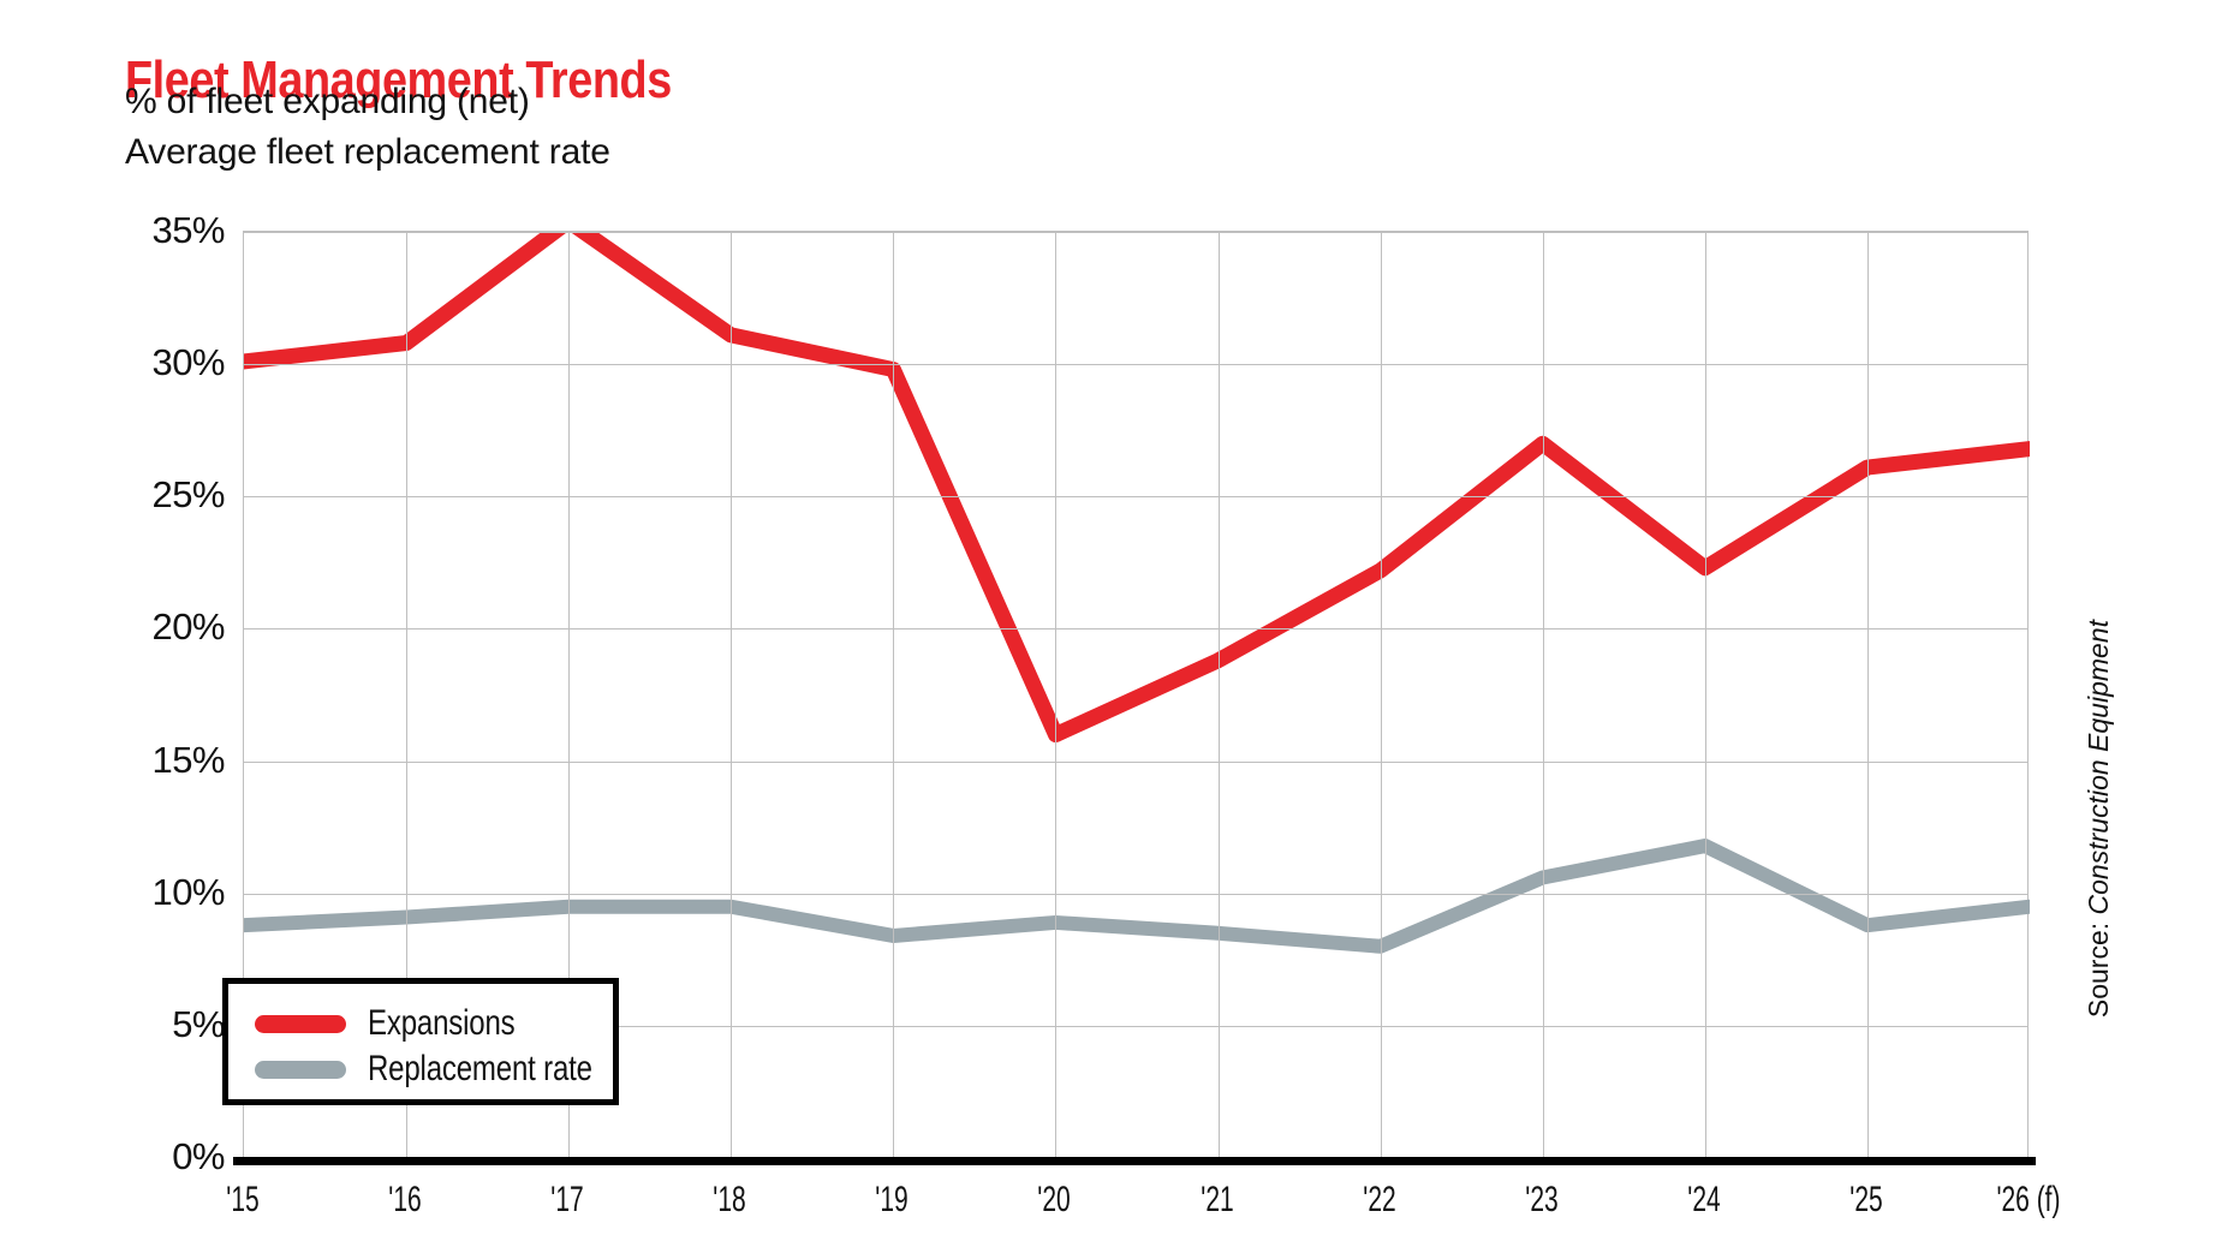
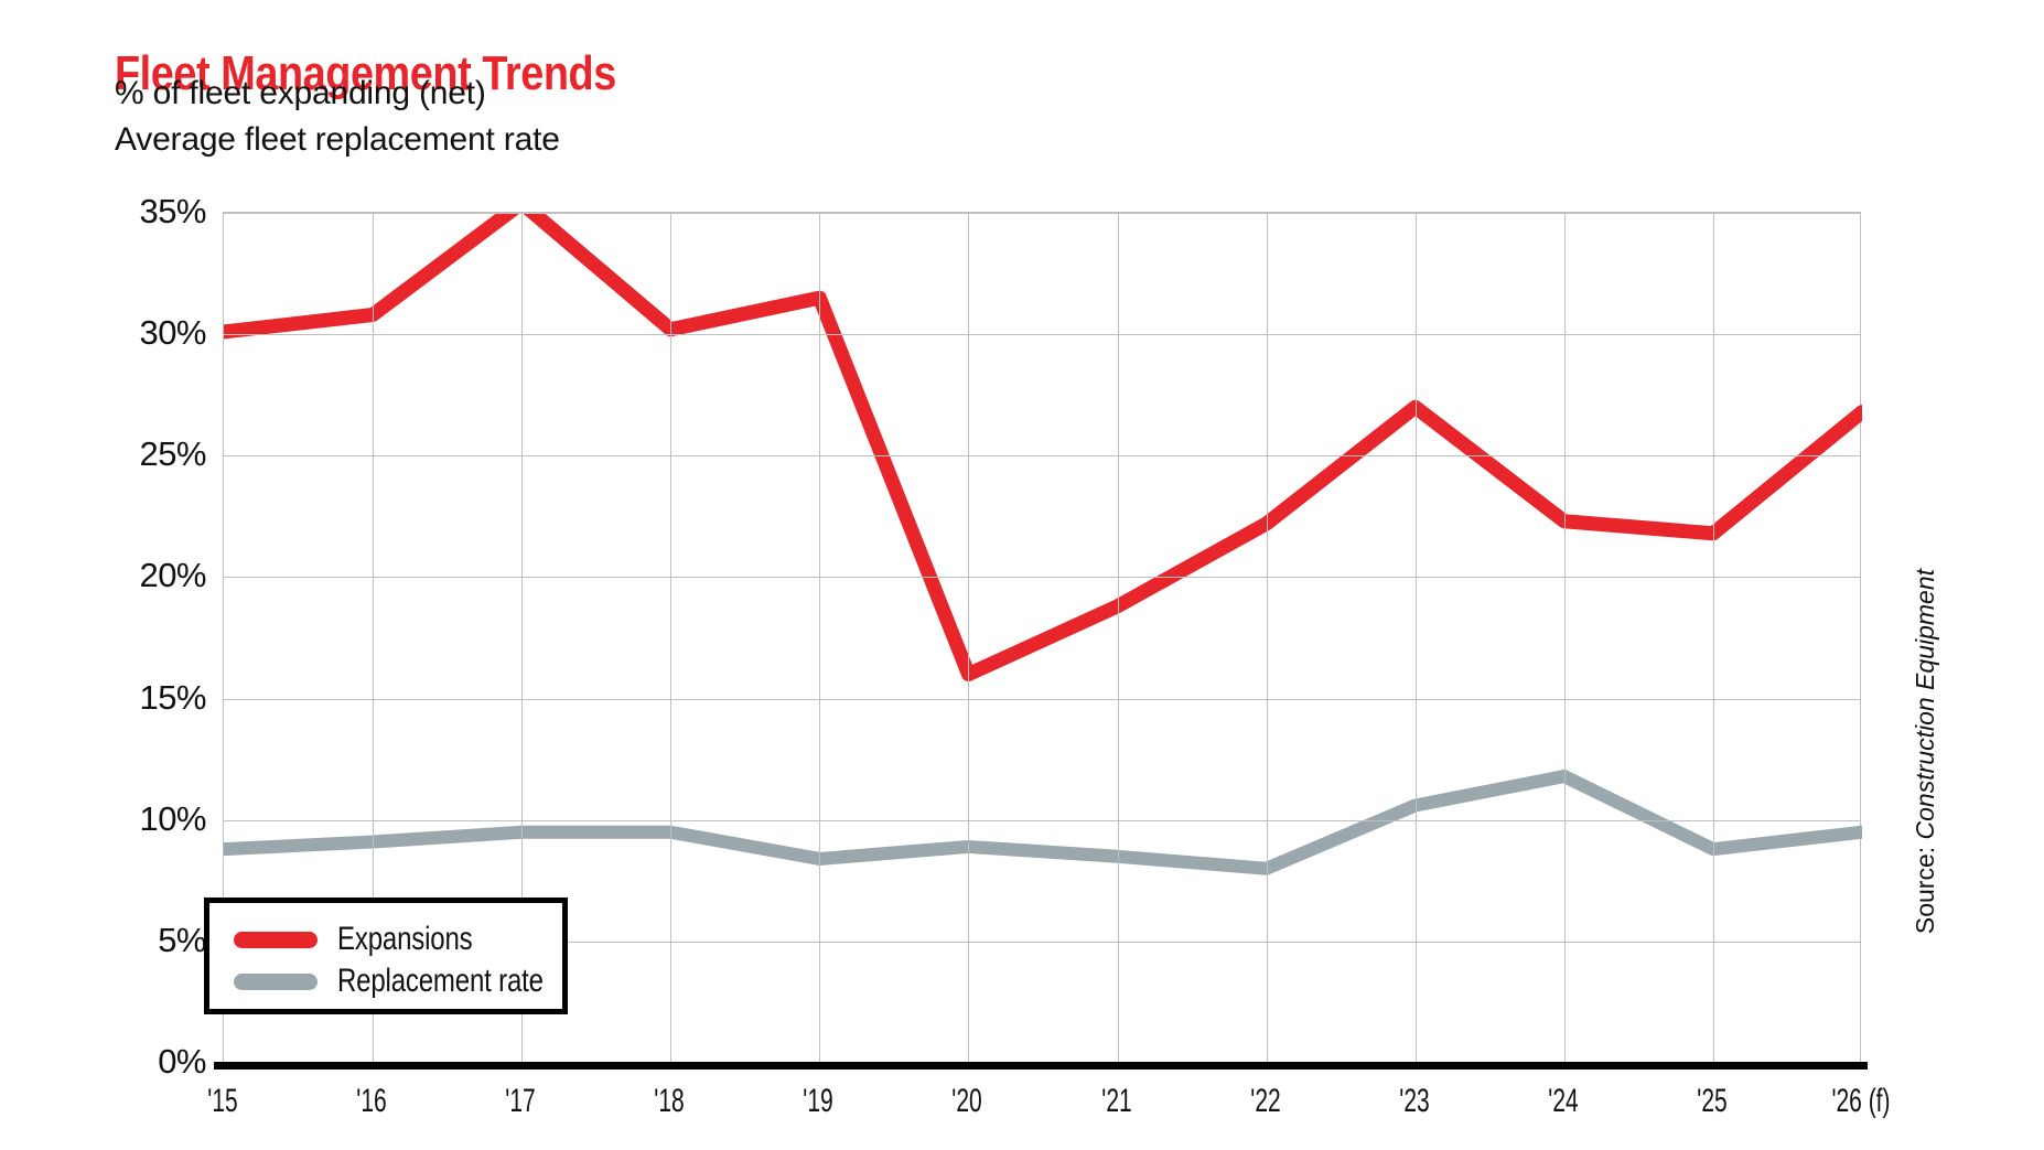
Expansions/'18: 31.1% -> 30.2%
Expansions/'19: 29.8% -> 31.5%
Expansions/'25: 26.1% -> 21.8%
